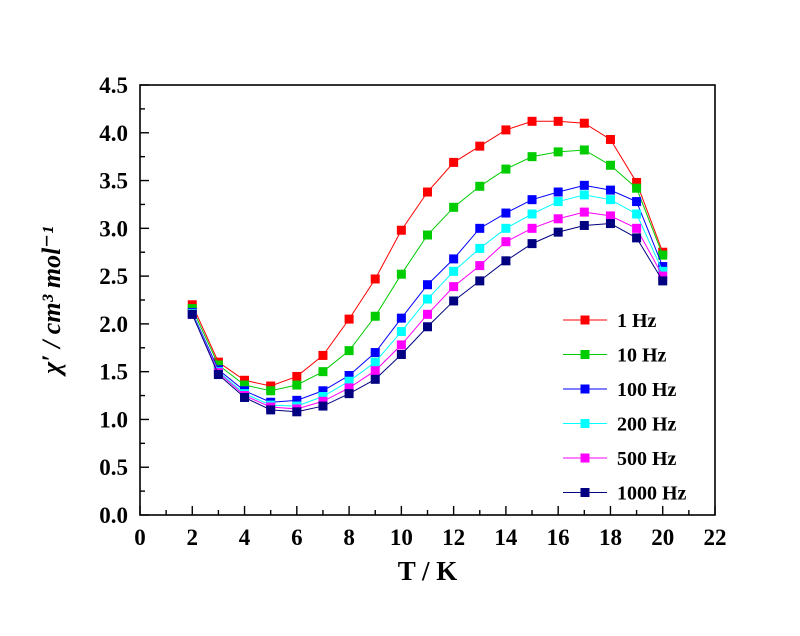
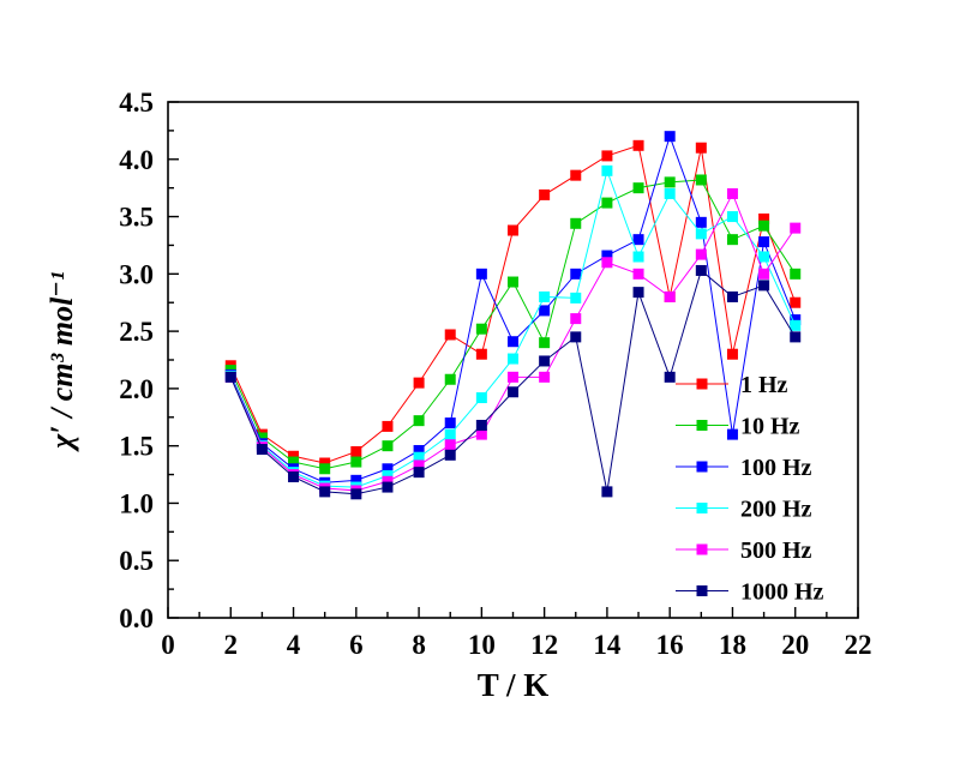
1 Hz/10: 3.0 -> 2.3
100 Hz/10: 2.1 -> 3.0
500 Hz/10: 1.8 -> 1.6
10 Hz/12: 3.2 -> 2.4
200 Hz/12: 2.5 -> 2.8
500 Hz/12: 2.4 -> 2.1
200 Hz/14: 3.0 -> 3.9
500 Hz/14: 2.9 -> 3.1
1000 Hz/14: 2.7 -> 1.1
1 Hz/16: 4.1 -> 2.8
100 Hz/16: 3.4 -> 4.2
200 Hz/16: 3.3 -> 3.7
500 Hz/16: 3.1 -> 2.8
1000 Hz/16: 3.0 -> 2.1
1 Hz/18: 3.9 -> 2.3
10 Hz/18: 3.7 -> 3.3
100 Hz/18: 3.4 -> 1.6
200 Hz/18: 3.3 -> 3.5
500 Hz/18: 3.1 -> 3.7
1000 Hz/18: 3.0 -> 2.8
10 Hz/20: 2.7 -> 3.0
500 Hz/20: 2.5 -> 3.4
